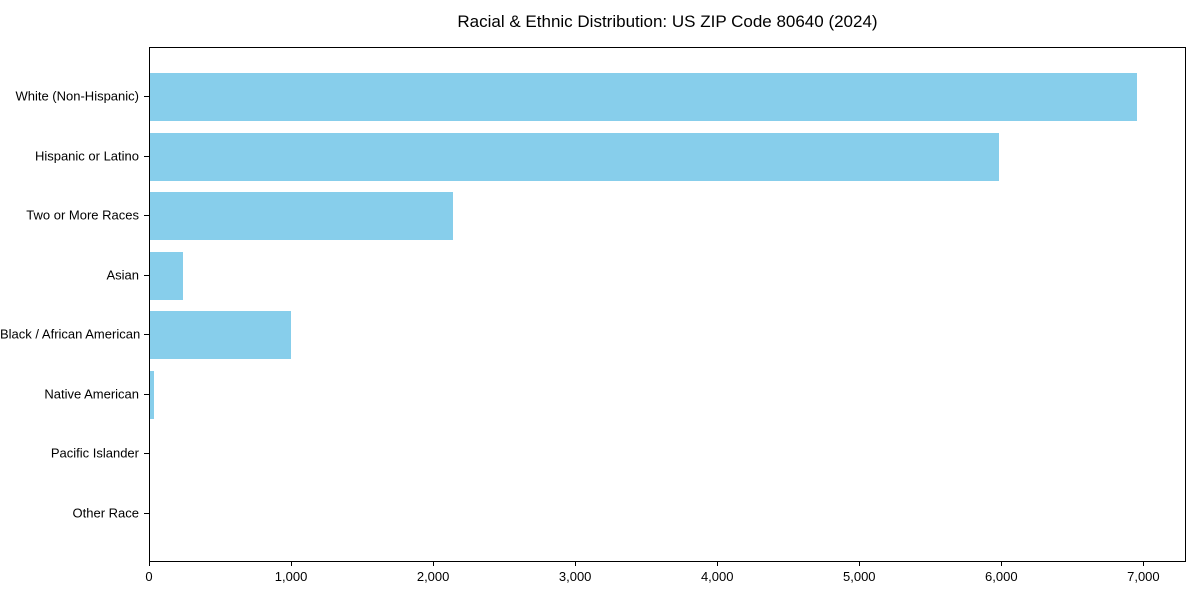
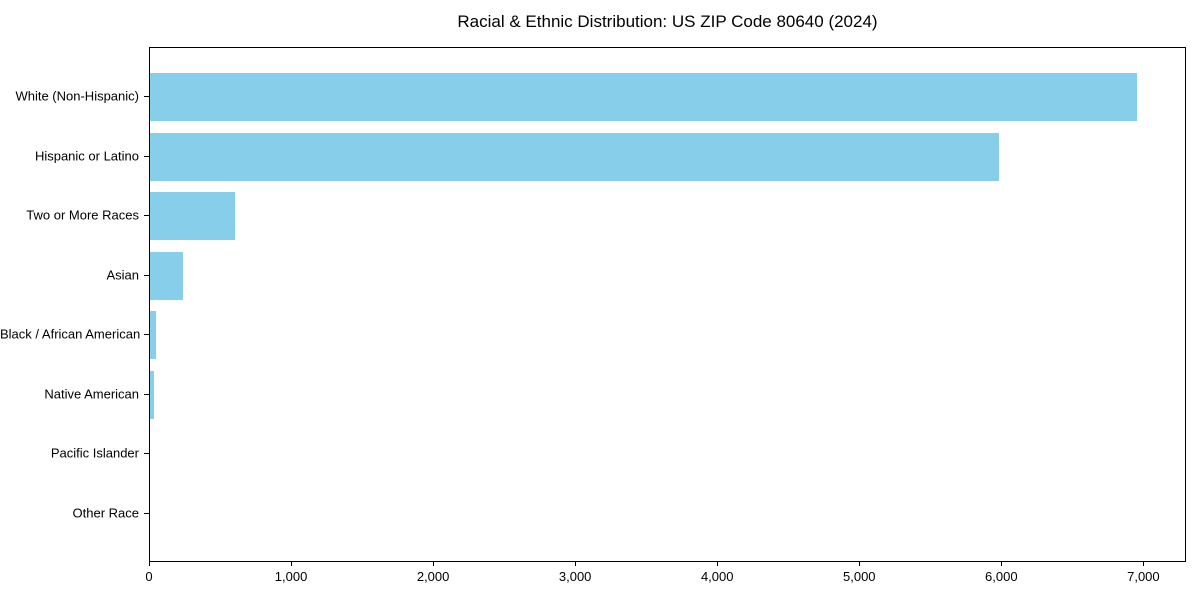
Two or More Races: 2130 -> 600
Black / African American: 990 -> 40
